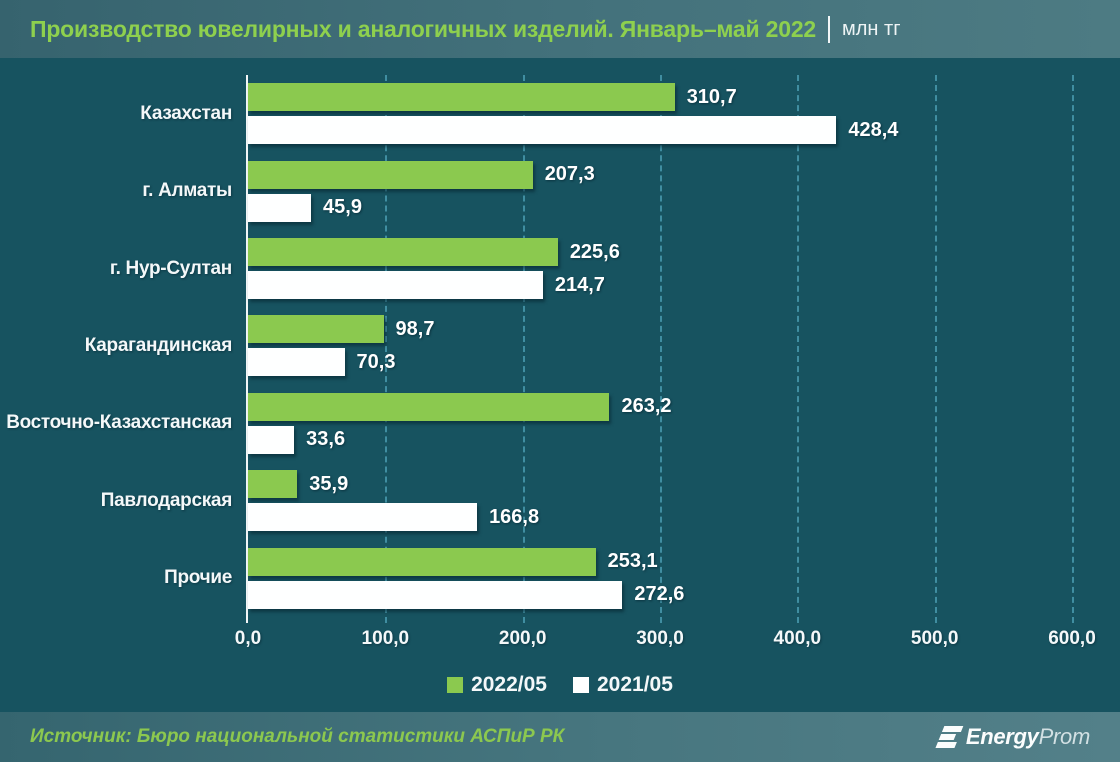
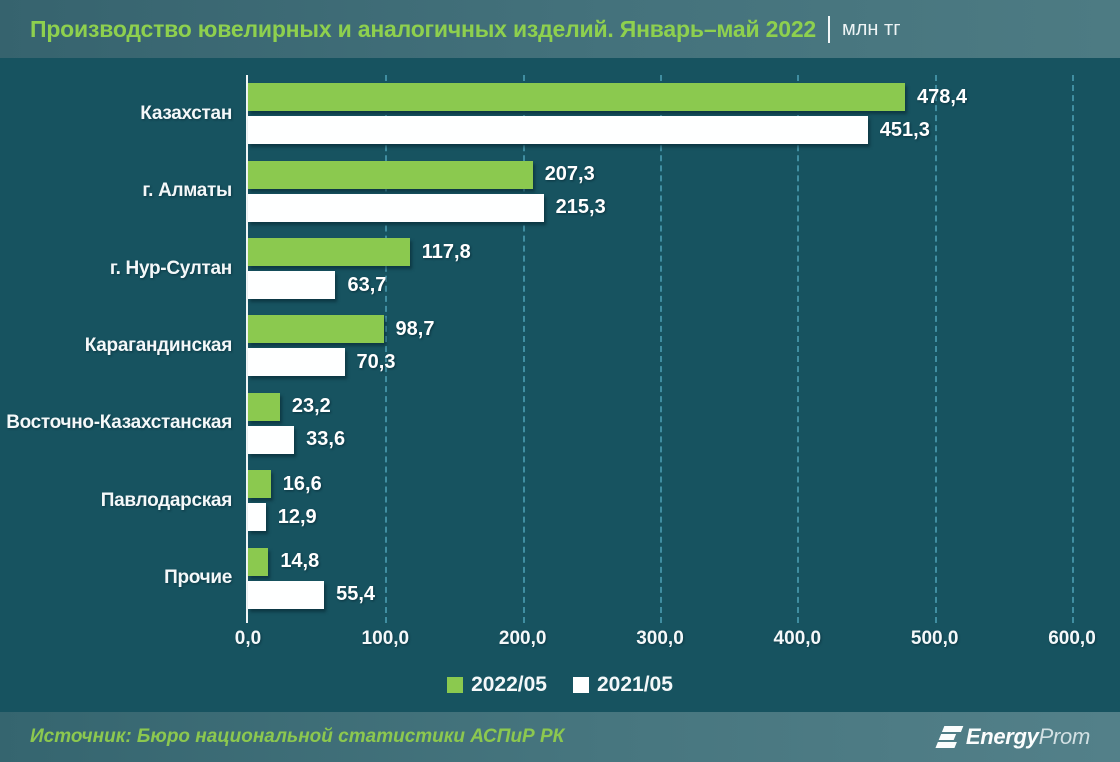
2022/05/Казахстан: 310,7 -> 478,4
2021/05/Казахстан: 428,4 -> 451,3
2021/05/г. Алматы: 45,9 -> 215,3
2022/05/г. Нур-Султан: 225,6 -> 117,8
2021/05/г. Нур-Султан: 214,7 -> 63,7
2022/05/Восточно-Казахстанская: 263,2 -> 23,2
2022/05/Павлодарская: 35,9 -> 16,6
2021/05/Павлодарская: 166,8 -> 12,9
2022/05/Прочие: 253,1 -> 14,8
2021/05/Прочие: 272,6 -> 55,4
